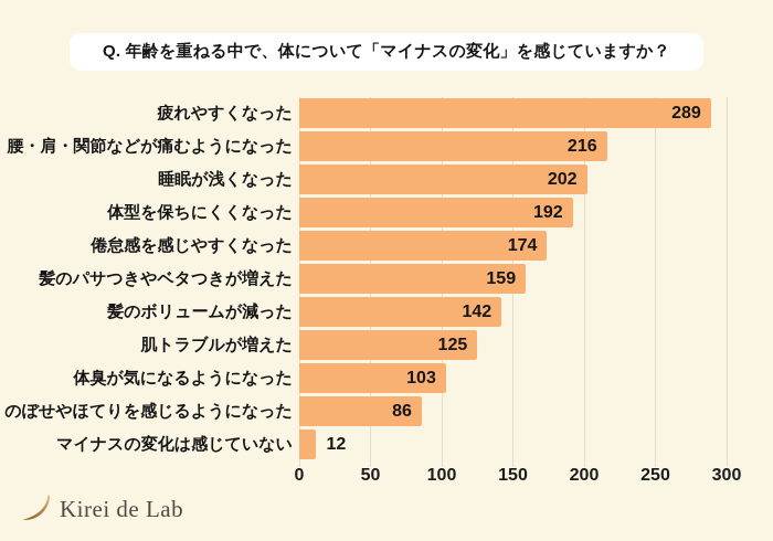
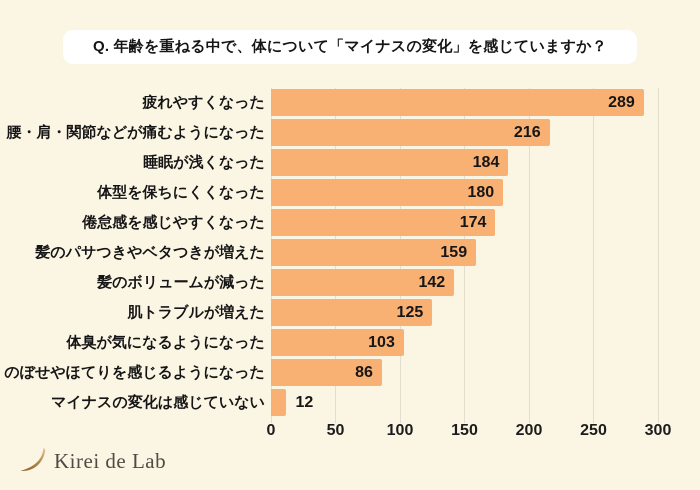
睡眠が浅くなった: 202 -> 184
体型を保ちにくくなった: 192 -> 180
